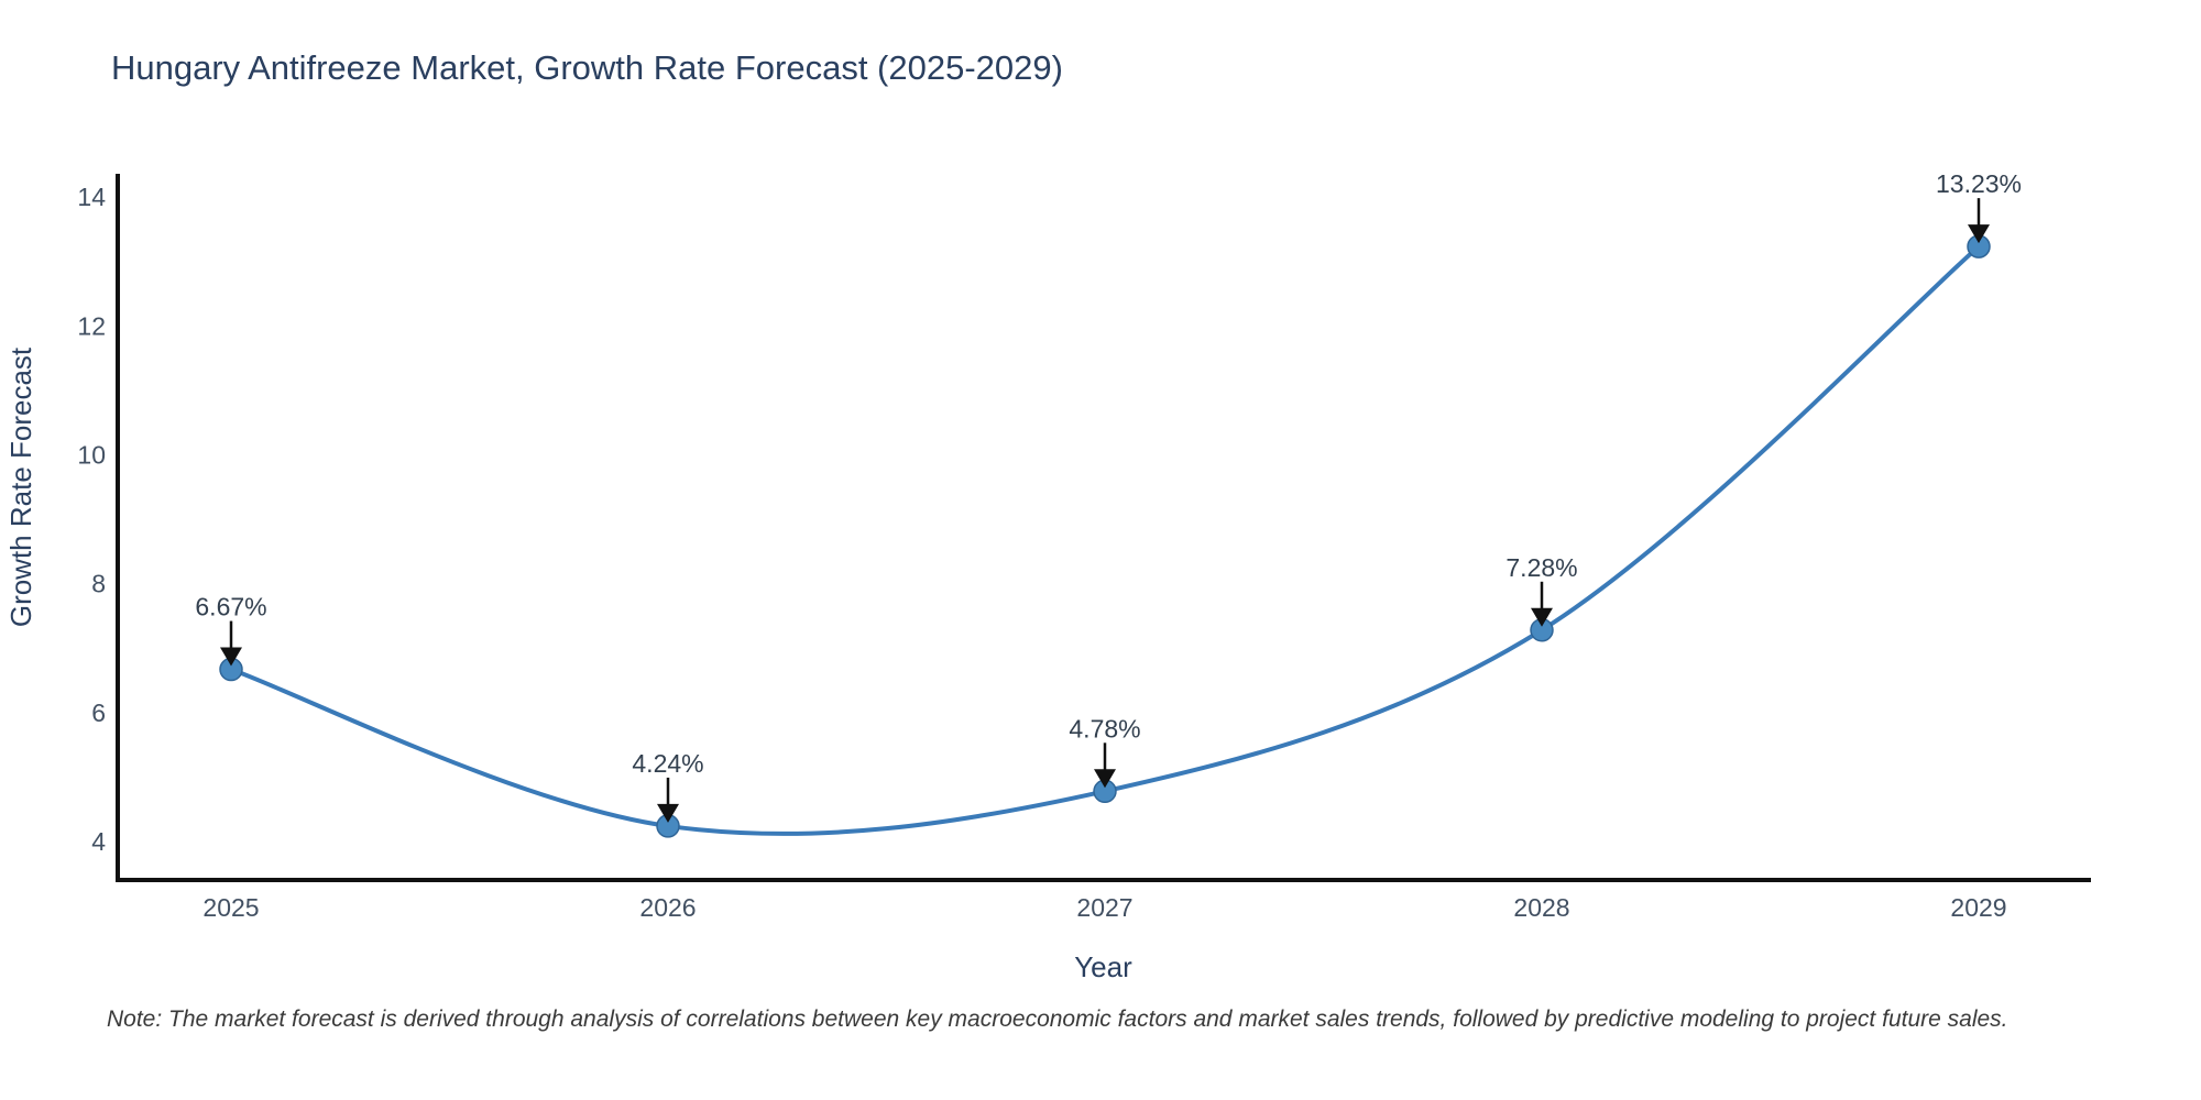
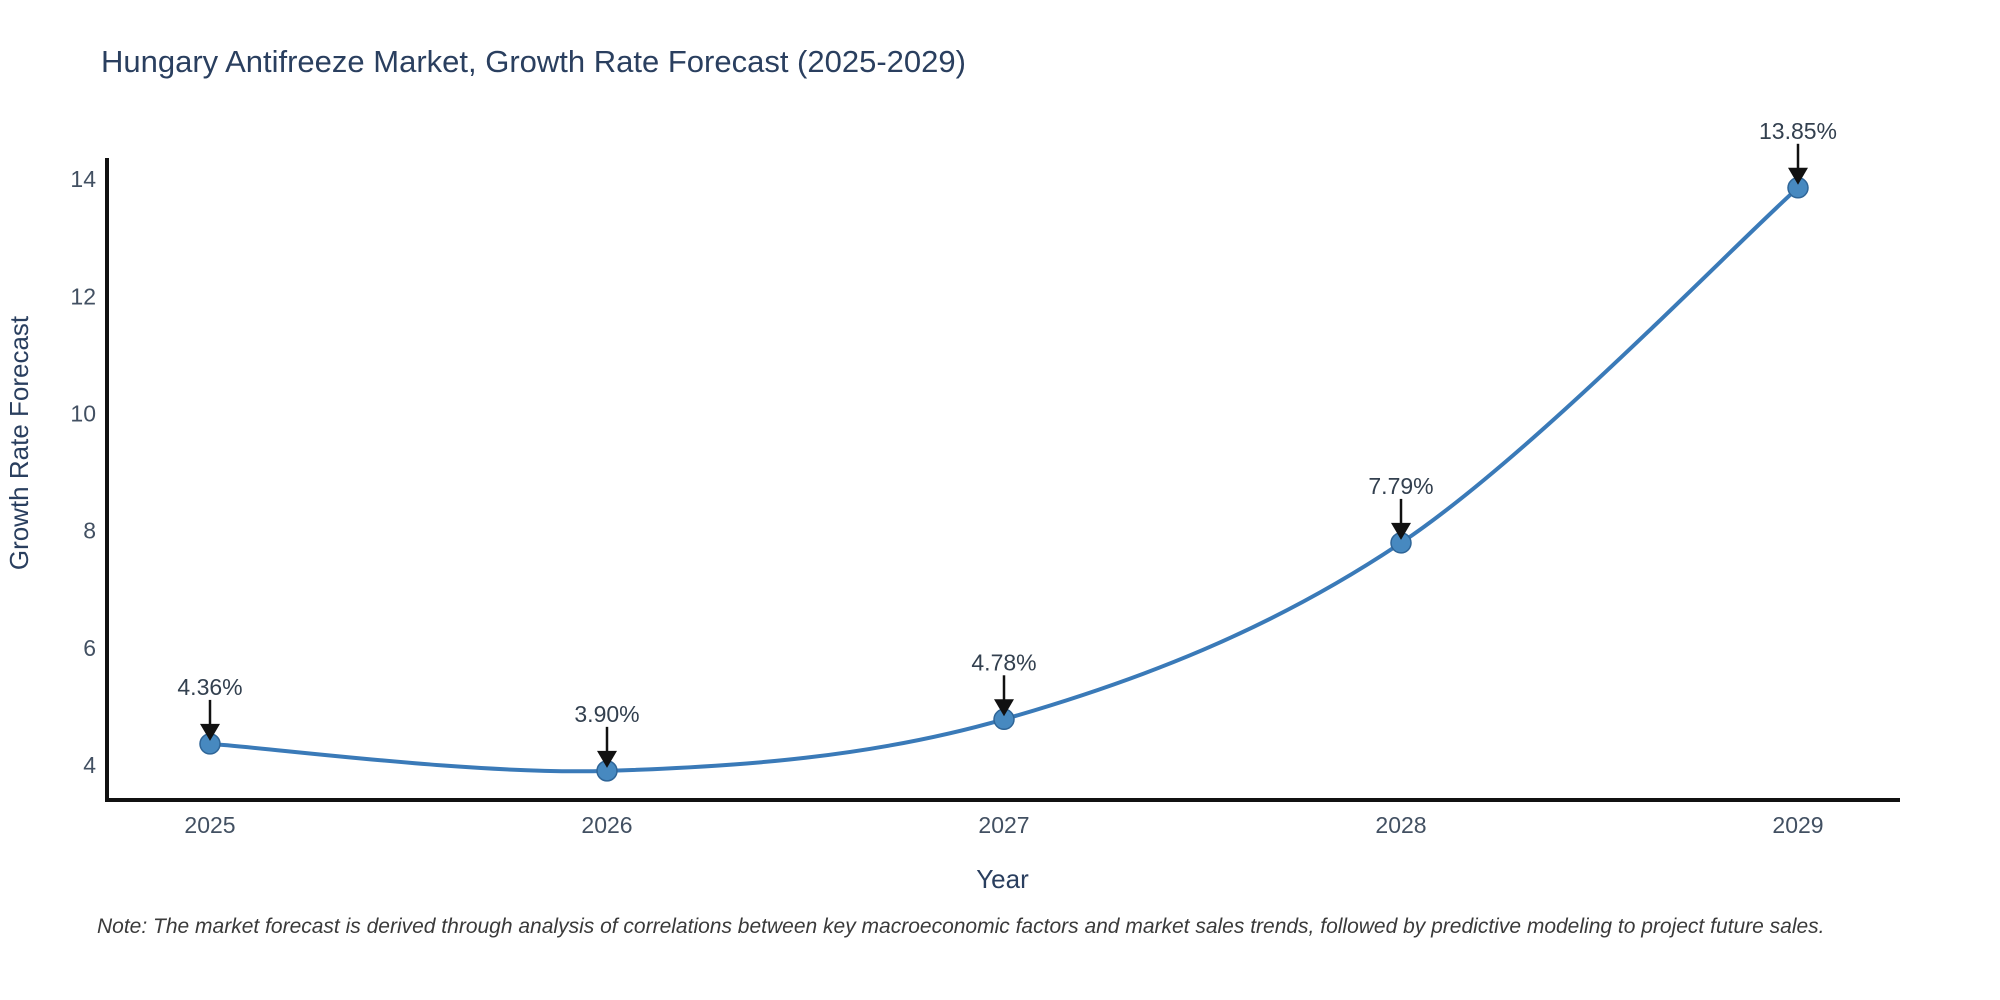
2025: 6.67% -> 4.36%
2026: 4.24% -> 3.90%
2028: 7.28% -> 7.79%
2029: 13.23% -> 13.85%
